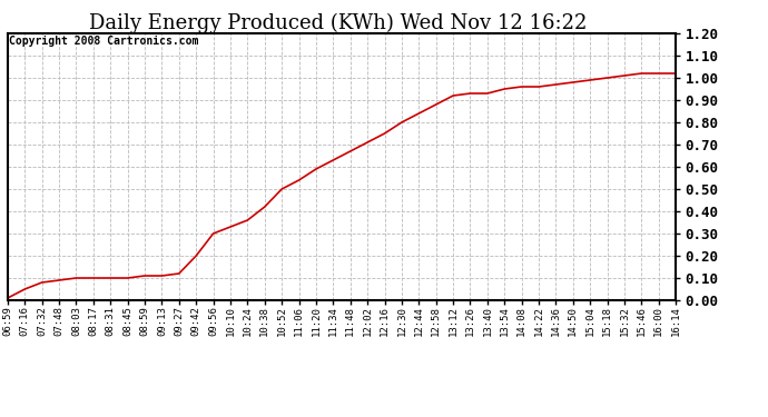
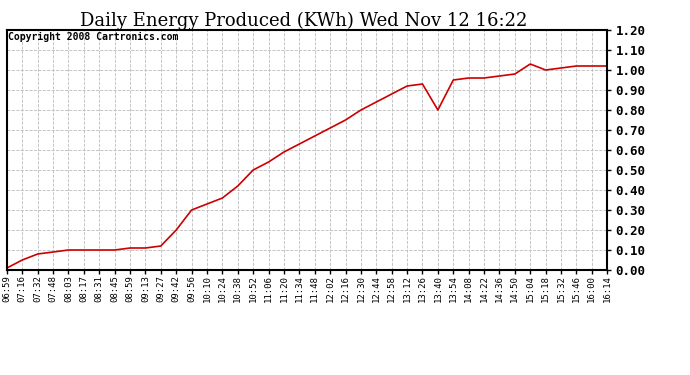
13:40: 0.93 -> 0.80
15:04: 0.99 -> 1.03
